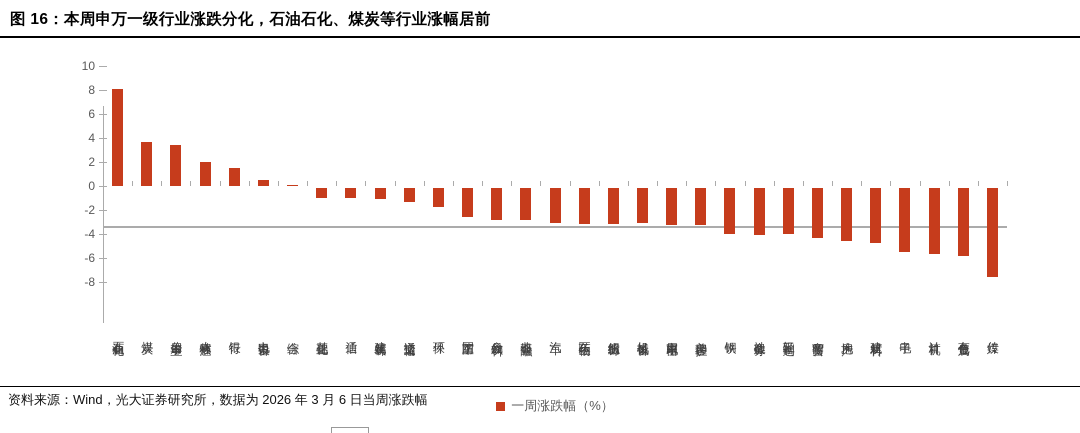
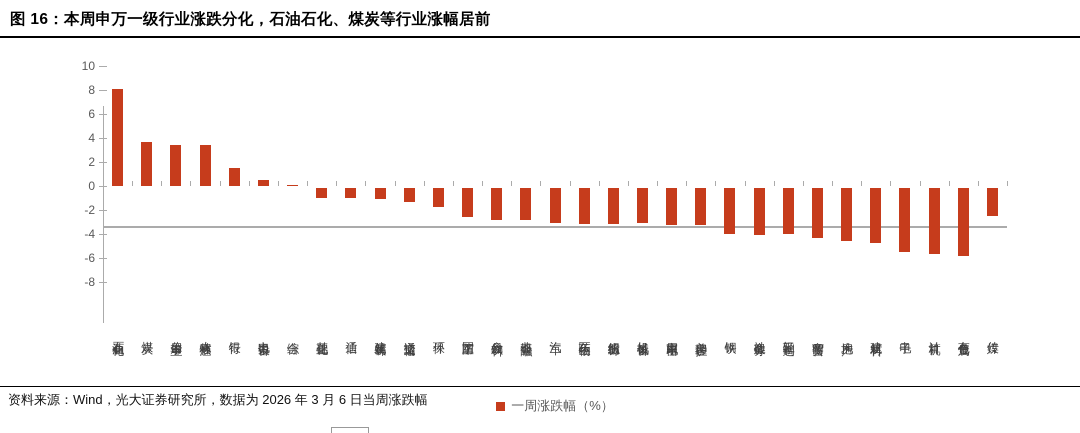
农林牧渔: 2.0 -> 3.4
传媒: -7.4 -> -2.3
